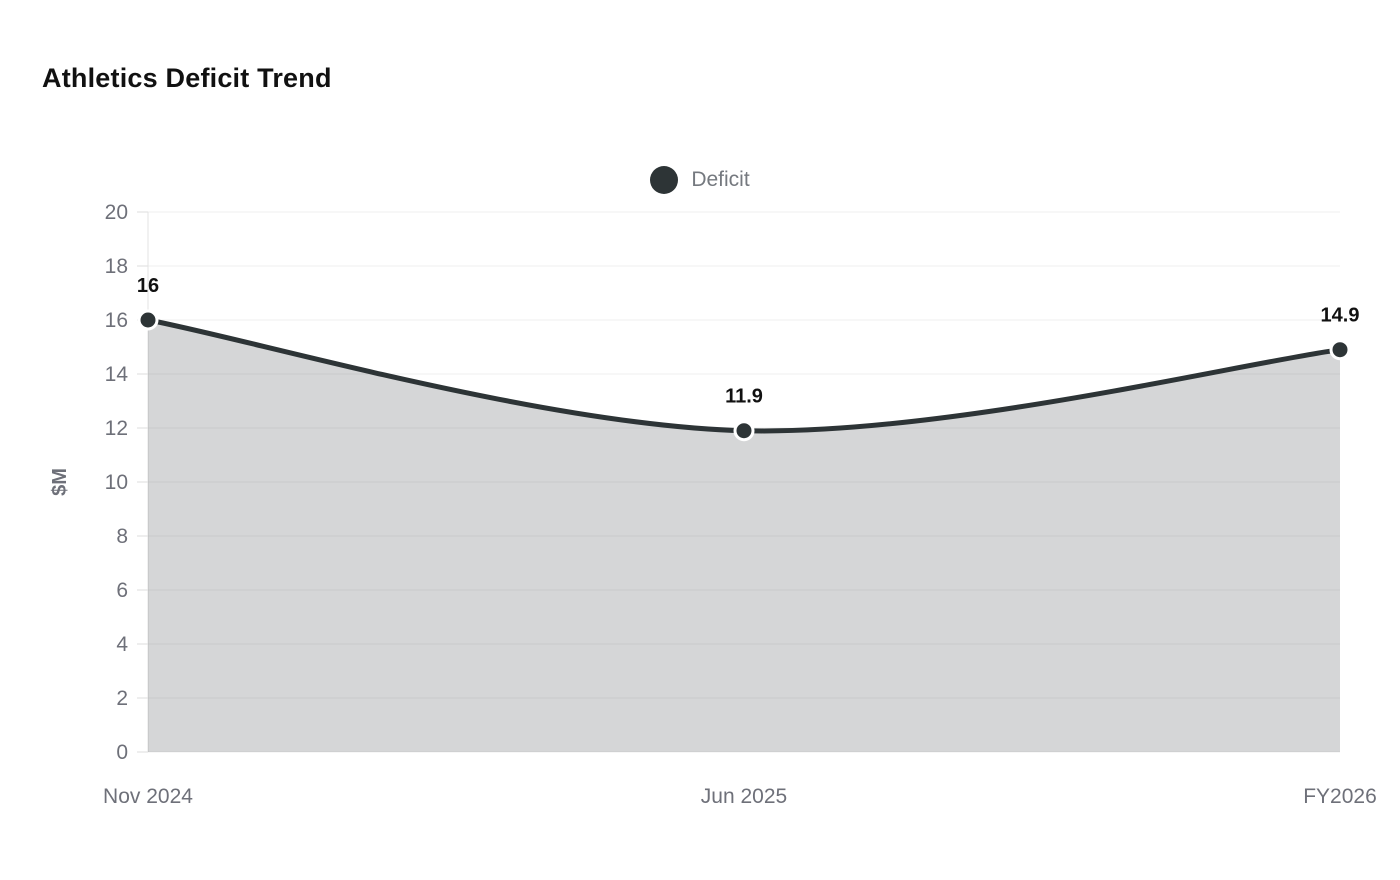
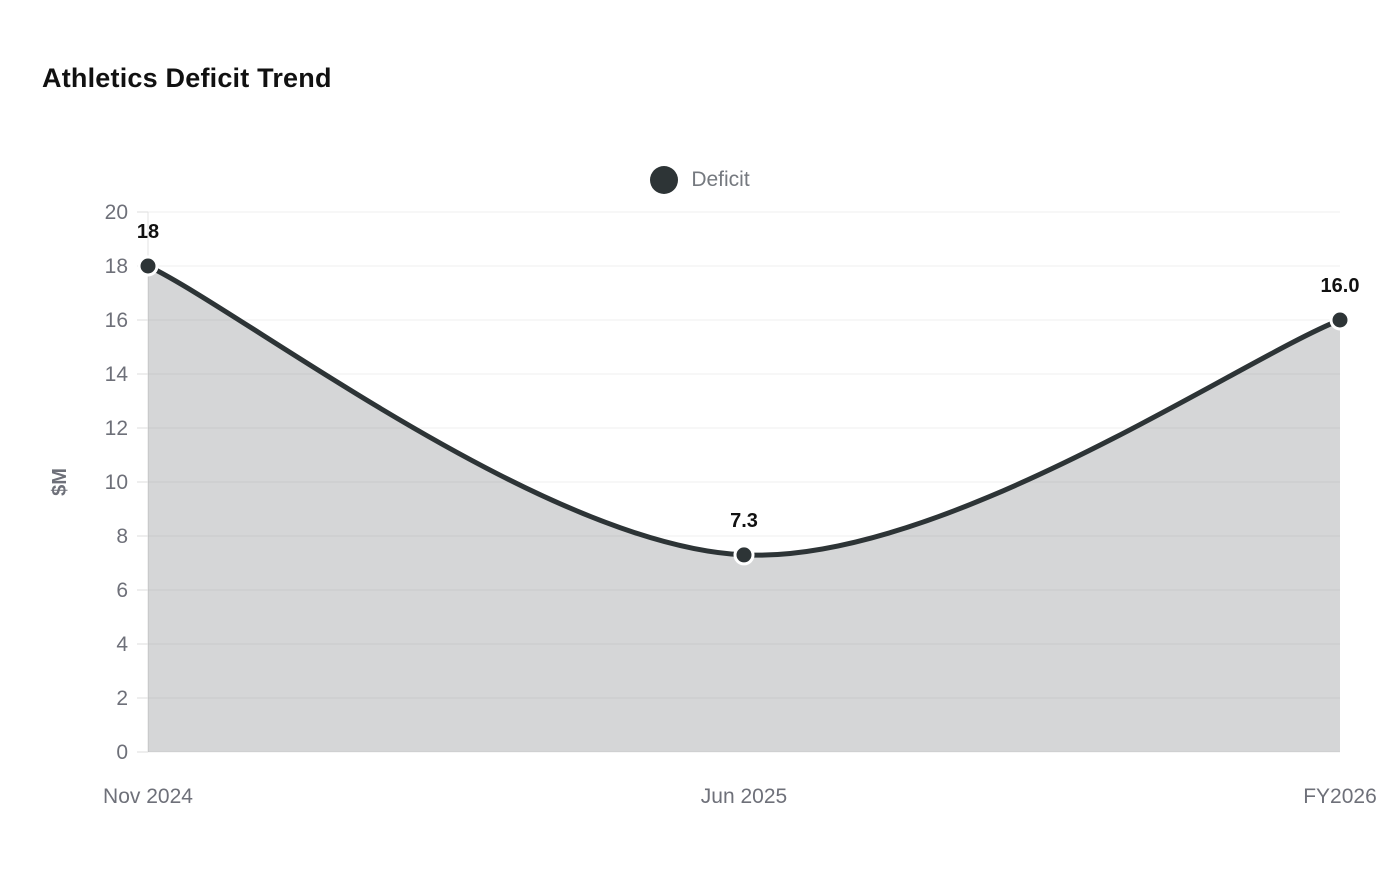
Nov 2024: 16 -> 18
Jun 2025: 11.9 -> 7.3
FY2026: 14.9 -> 16.0
